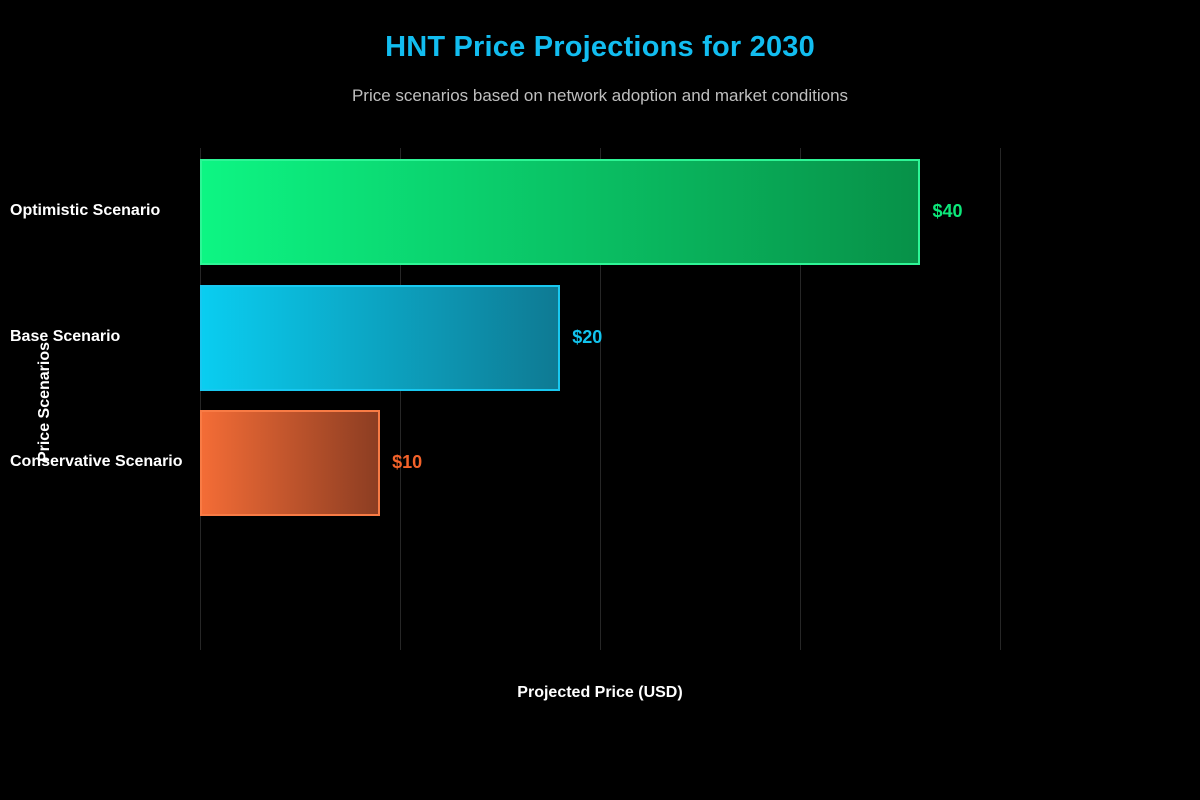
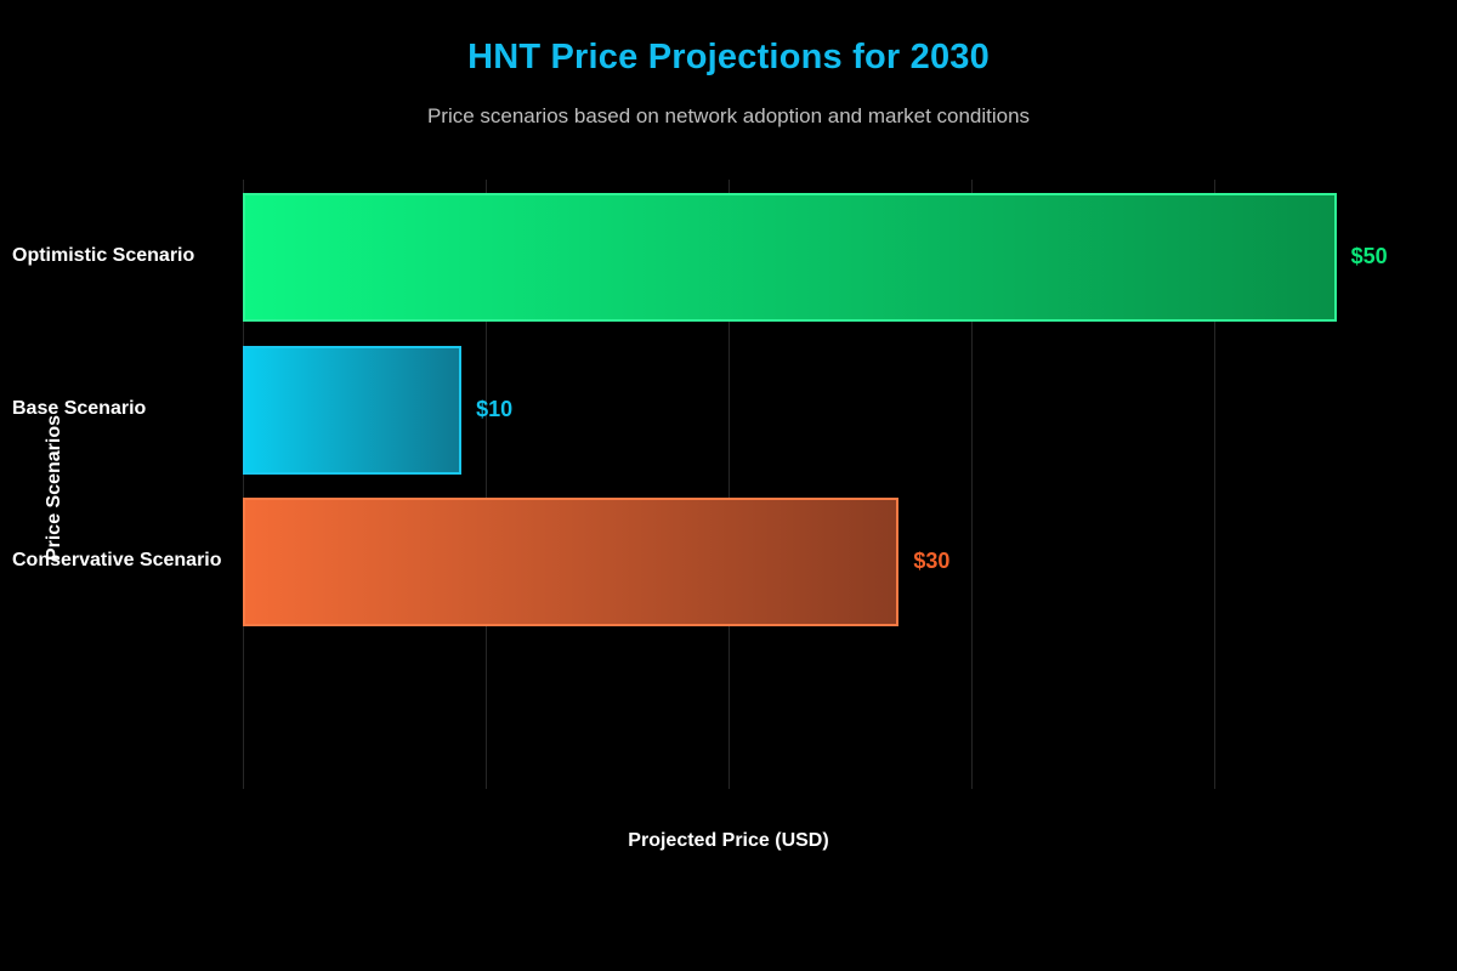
Optimistic Scenario: $40 -> $50
Base Scenario: $20 -> $10
Conservative Scenario: $10 -> $30
